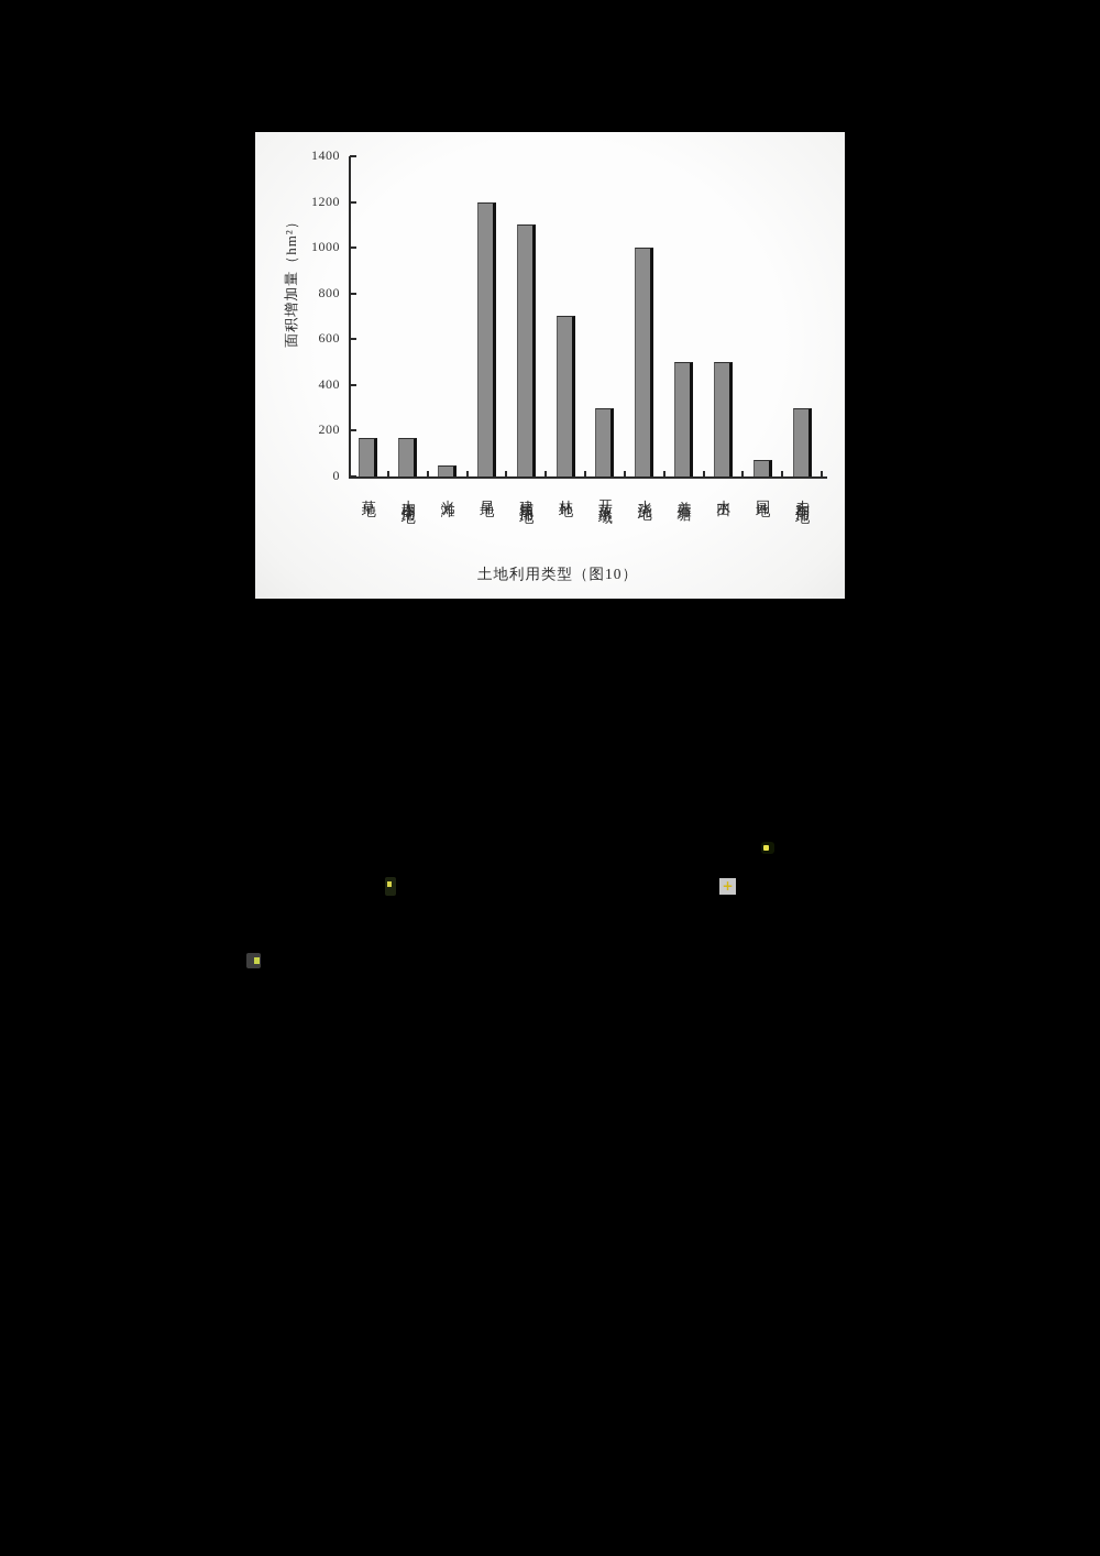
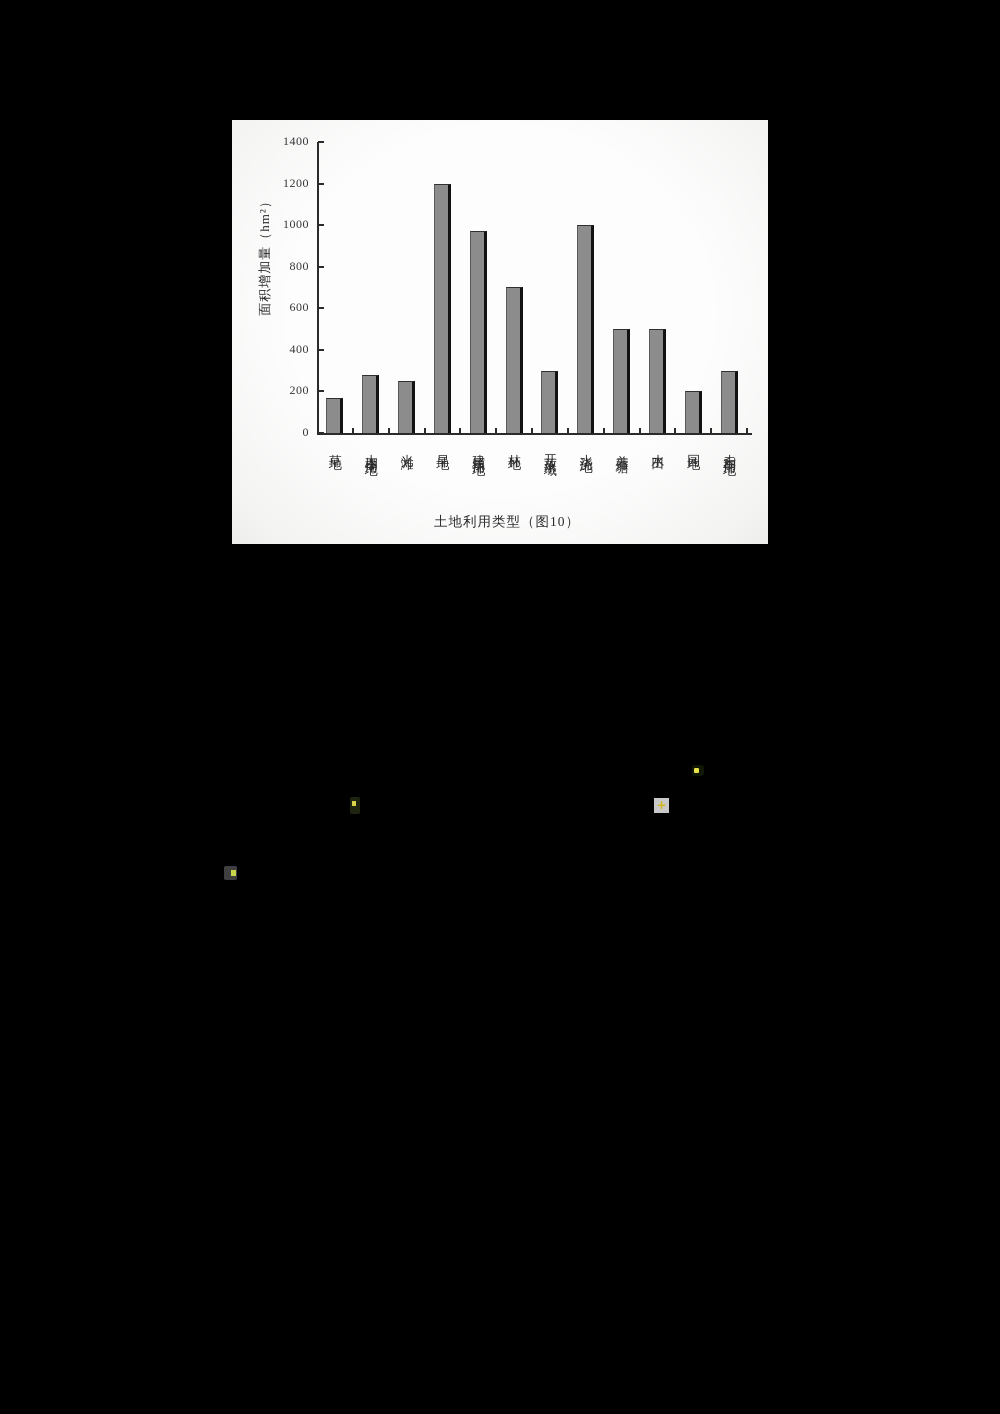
大棚用地: 170 -> 280
光滩: 50 -> 250
建筑用地: 1100 -> 970
园地: 70 -> 200
